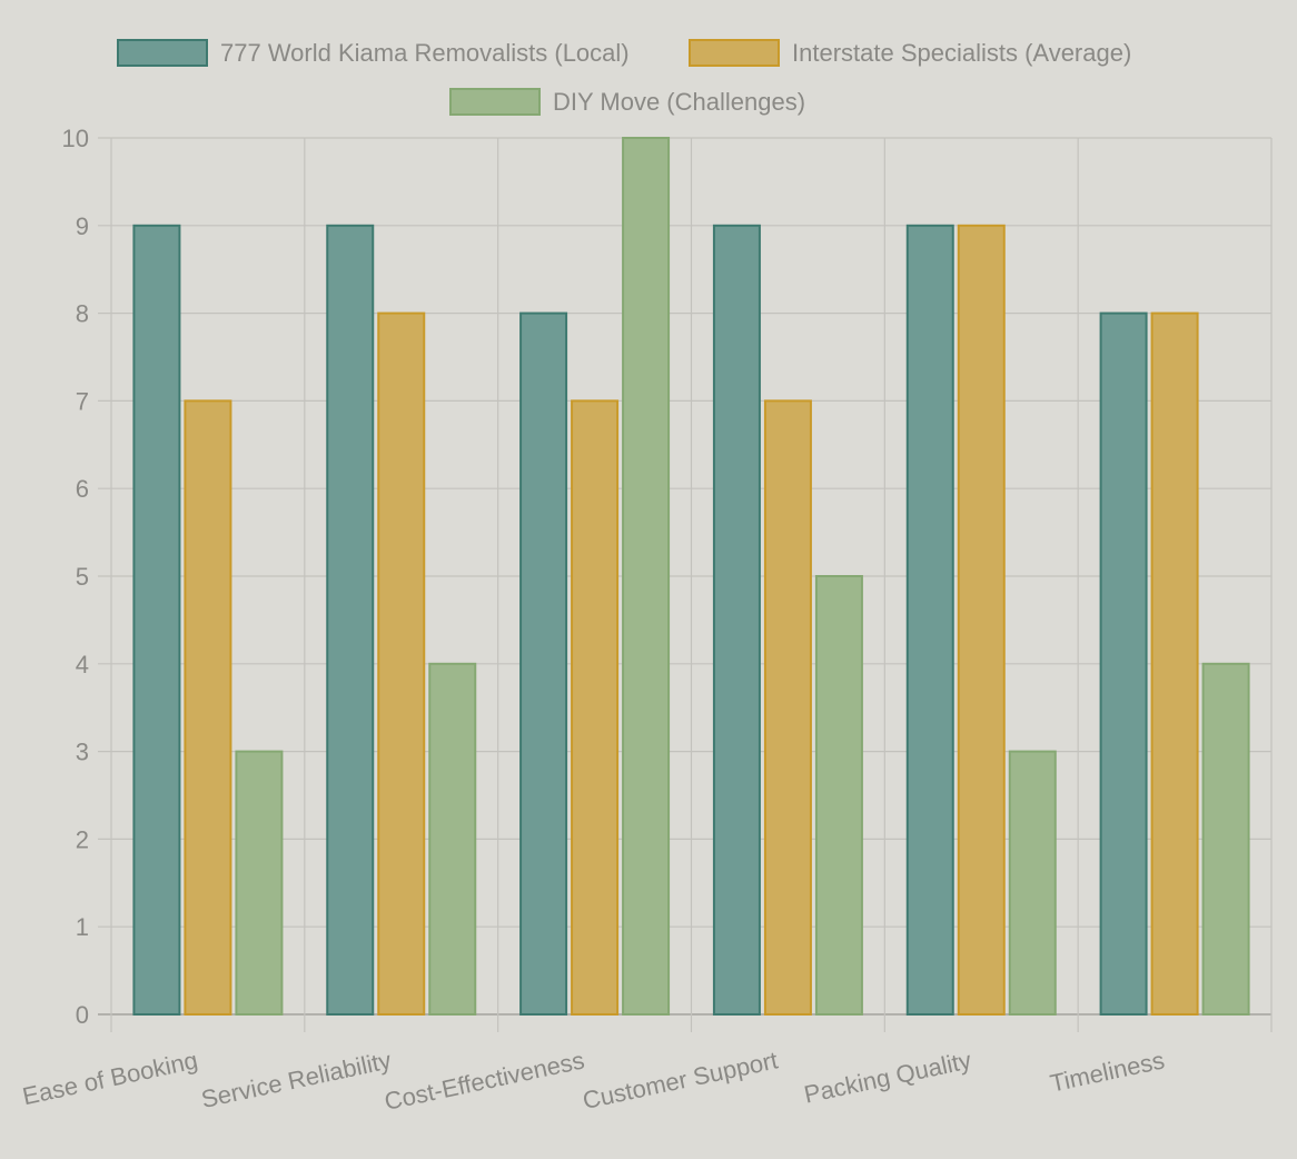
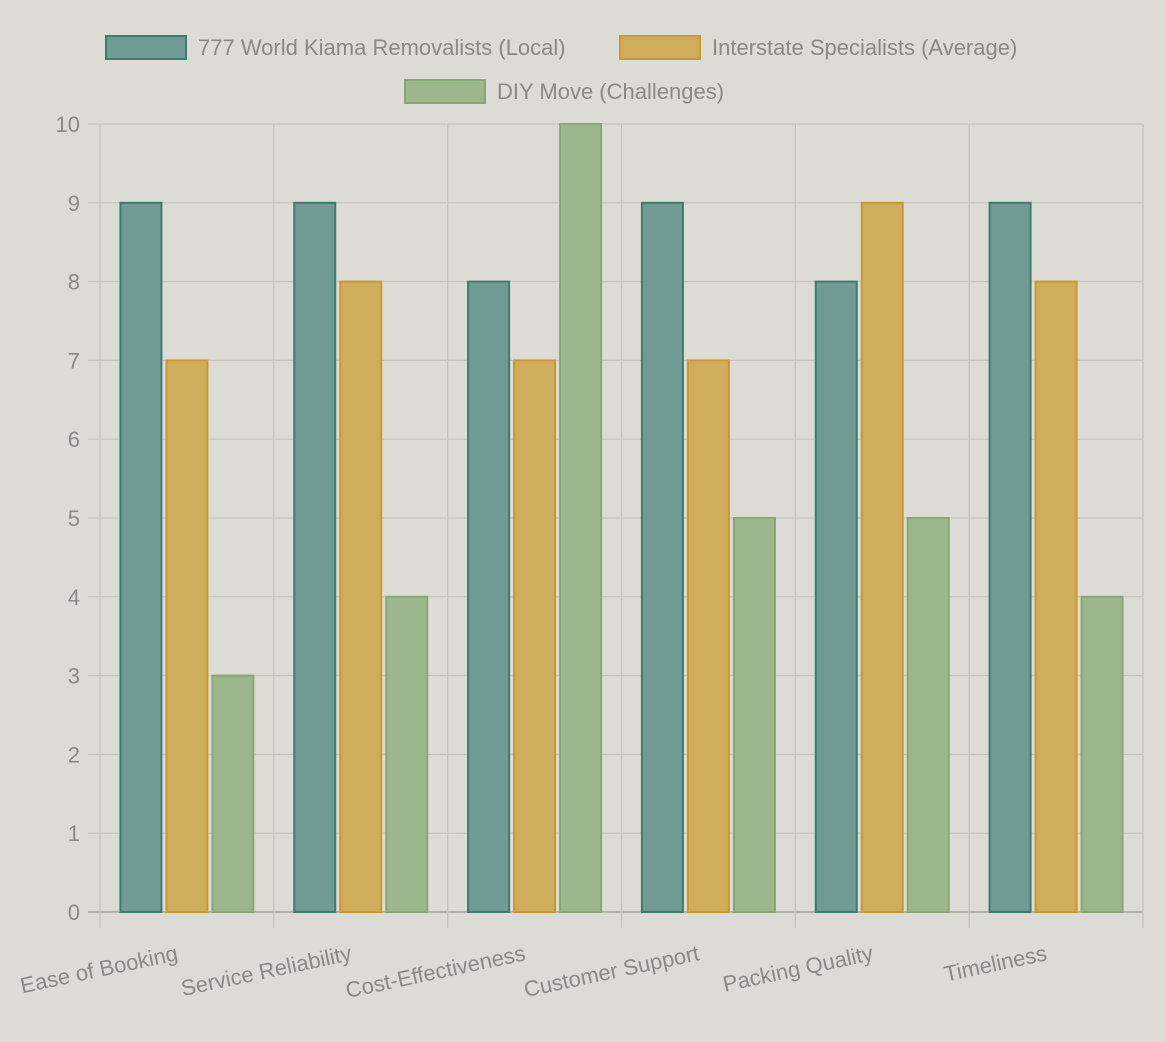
777 World Kiama Removalists (Local)/Packing Quality: 9 -> 8
DIY Move (Challenges)/Packing Quality: 3 -> 5
777 World Kiama Removalists (Local)/Timeliness: 8 -> 9
